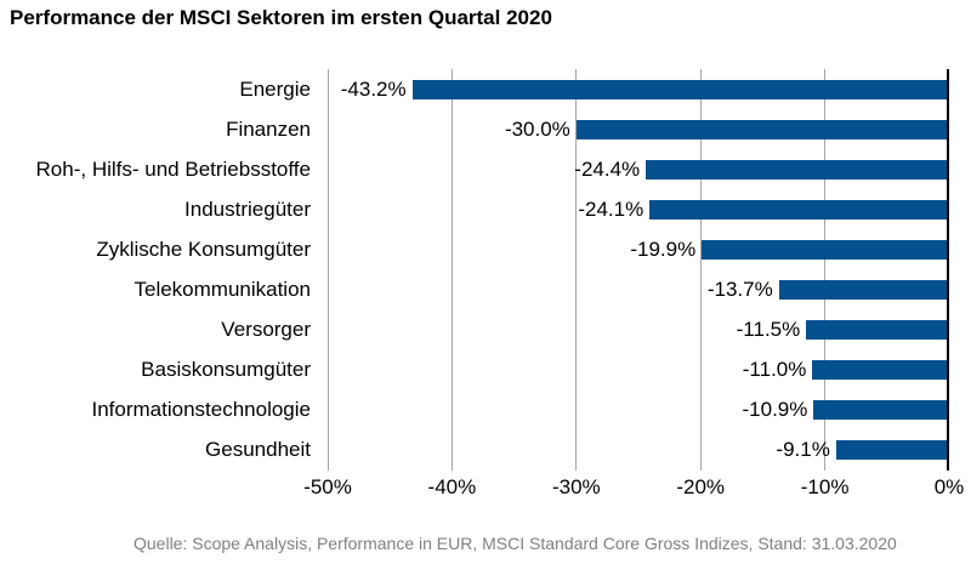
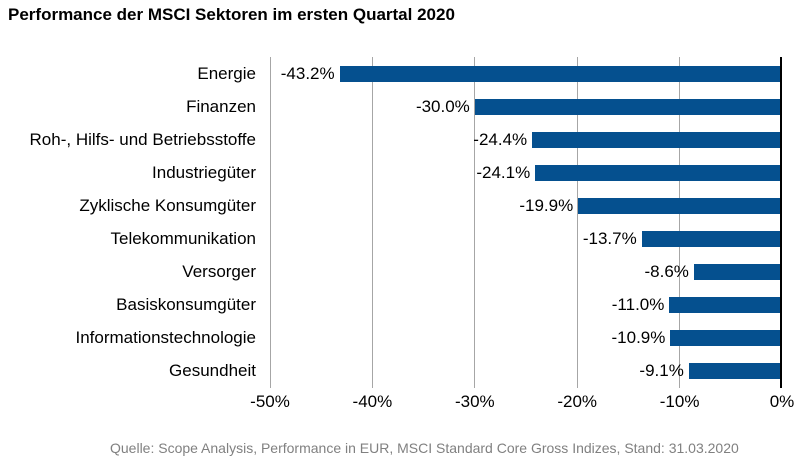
Versorger: -11.5% -> -8.6%
